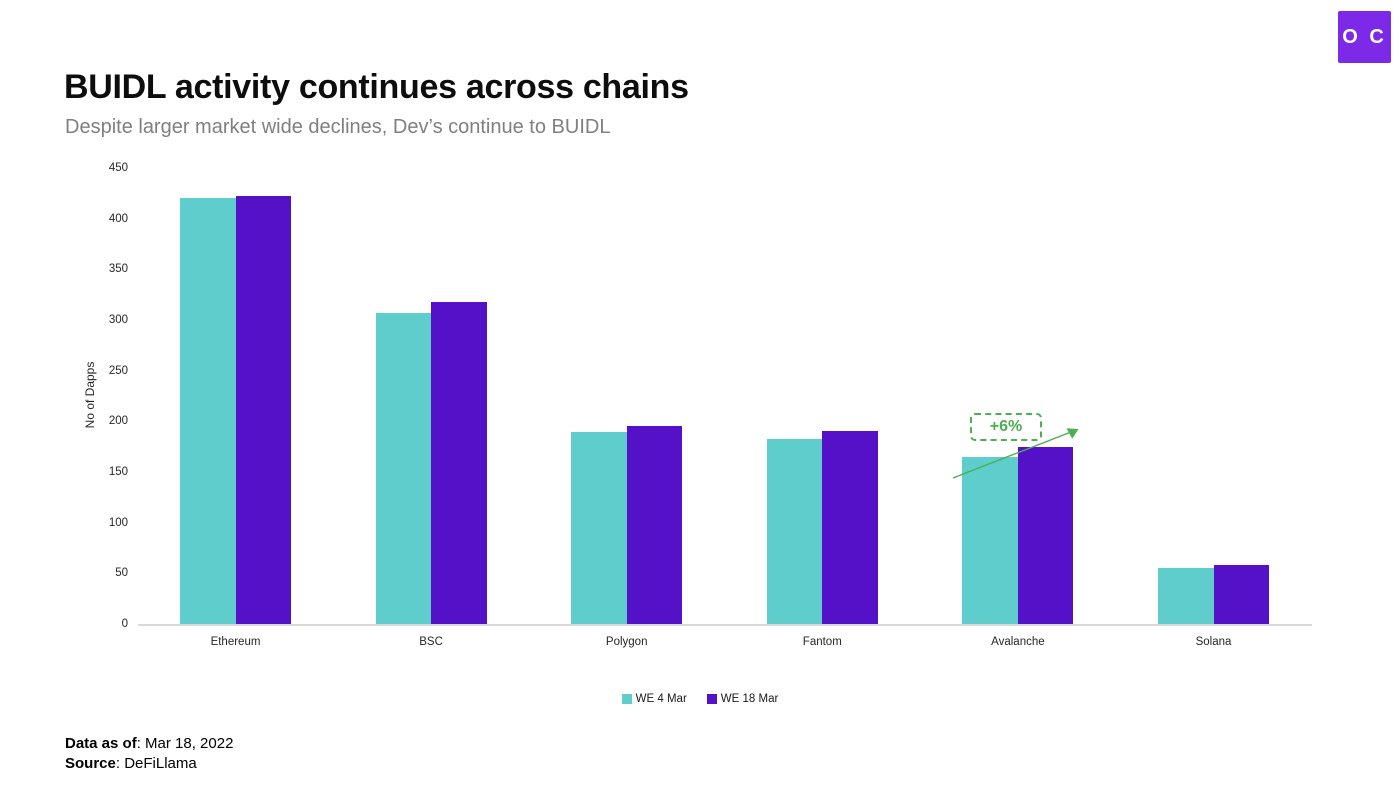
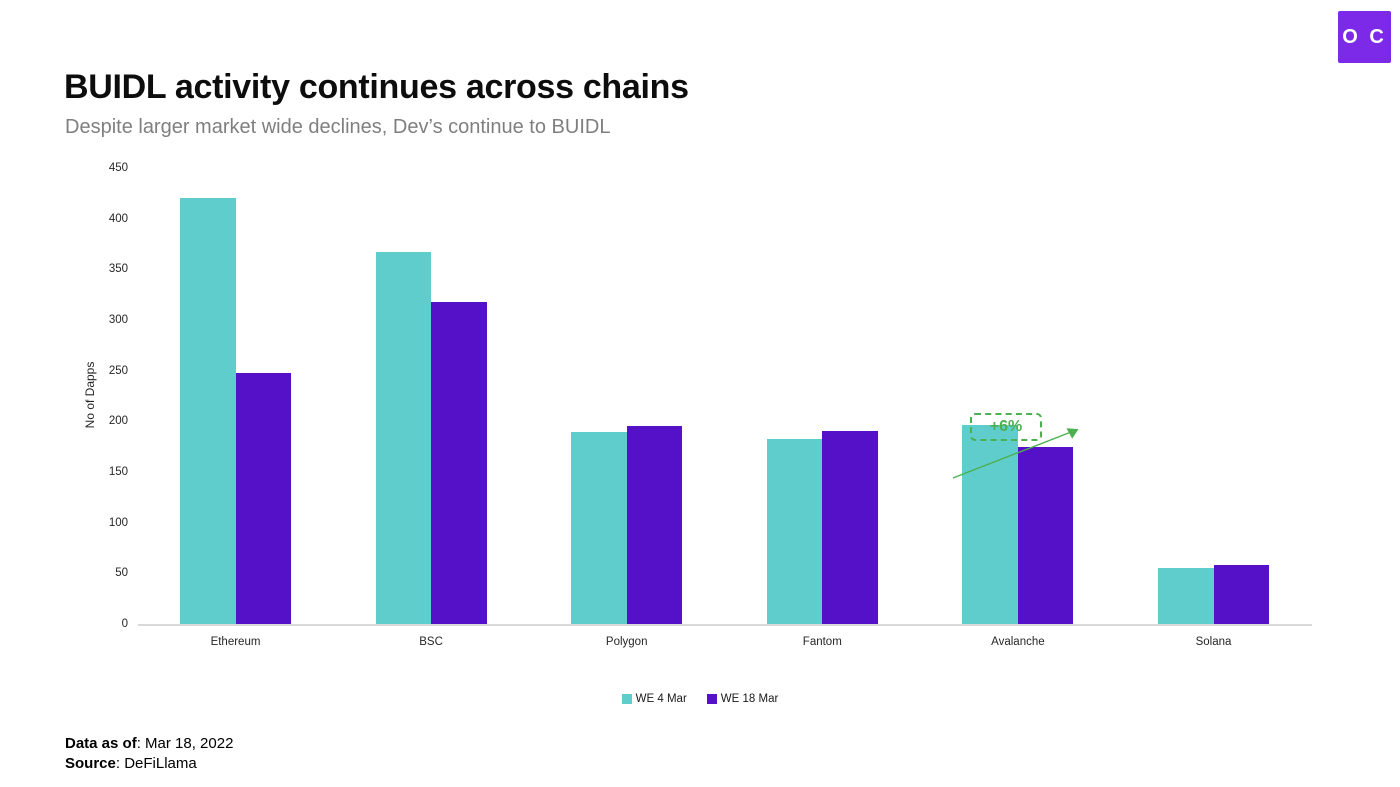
WE 18 Mar/Ethereum: 422 -> 248
WE 4 Mar/BSC: 307 -> 367
WE 4 Mar/Avalanche: 165 -> 196
